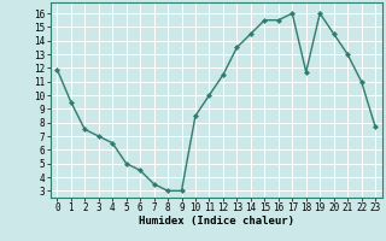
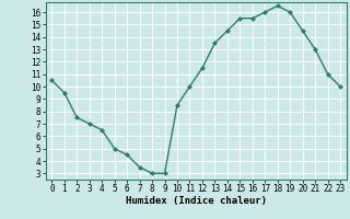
0: 11.9 -> 10.5
18: 11.7 -> 16.5
23: 7.7 -> 10.0
